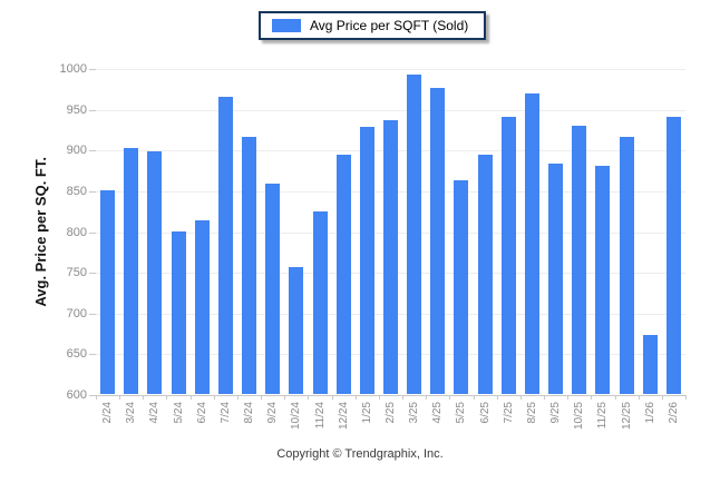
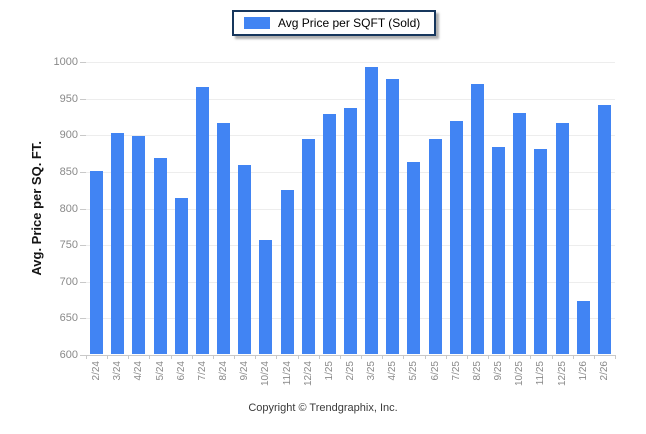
5/24: 800 -> 870
7/25: 940 -> 920
